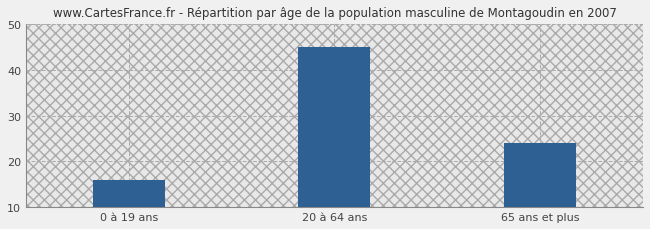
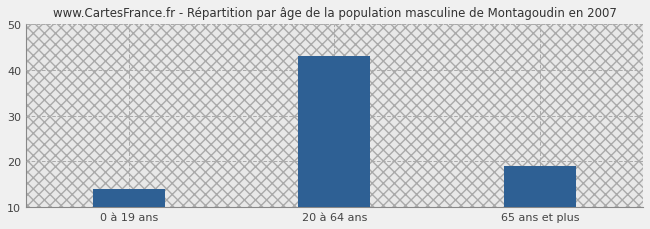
0 à 19 ans: 16 -> 14
20 à 64 ans: 45 -> 43
65 ans et plus: 24 -> 19
